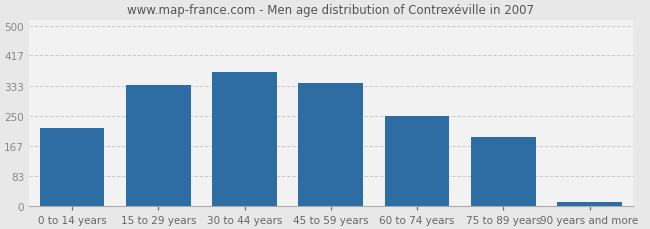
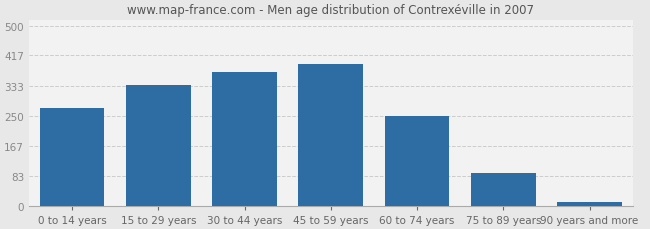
0 to 14 years: 215 -> 272
45 to 59 years: 340 -> 392
75 to 89 years: 190 -> 90
